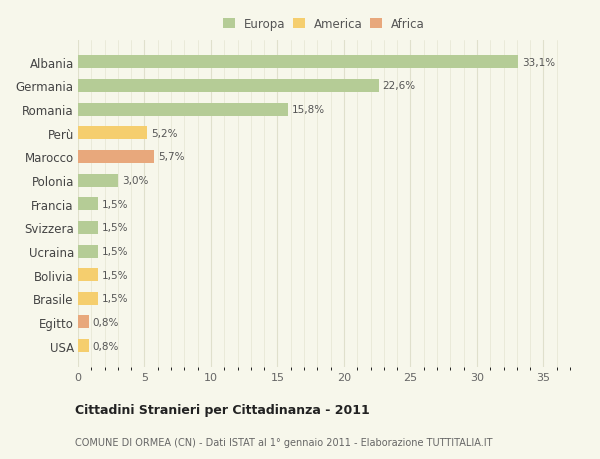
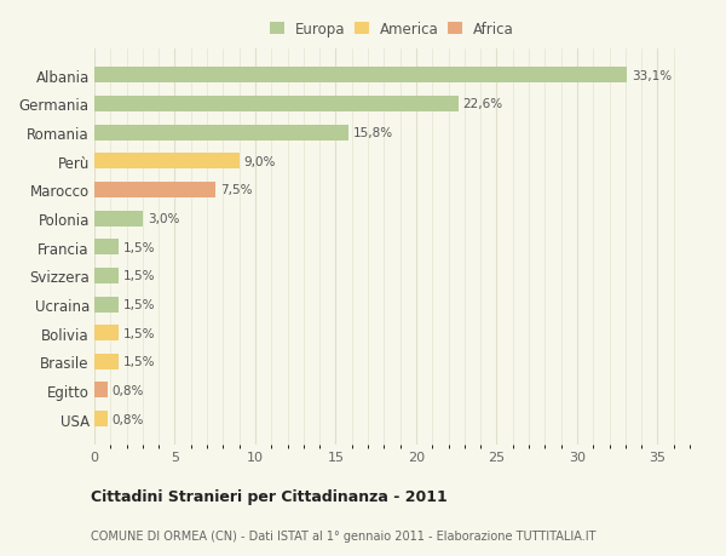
Perù: 5,2% -> 9,0%
Marocco: 5,7% -> 7,5%
